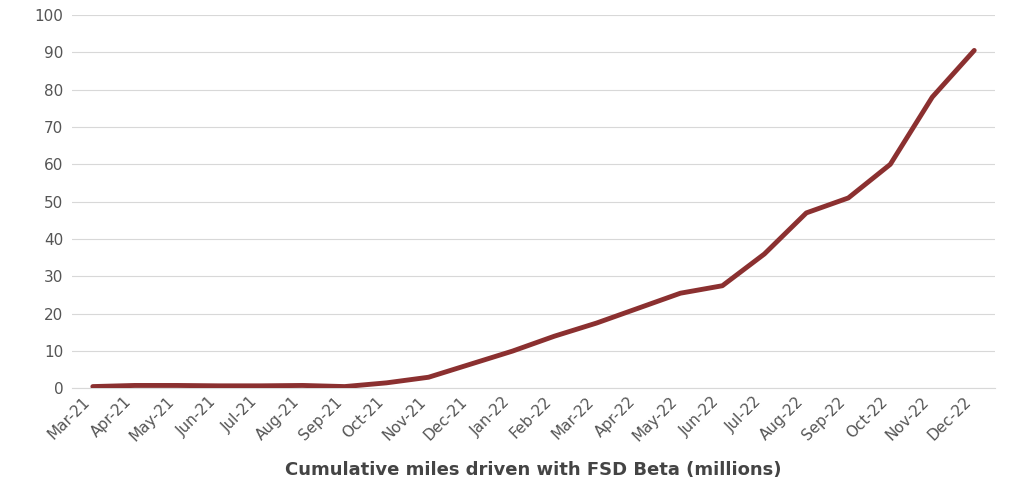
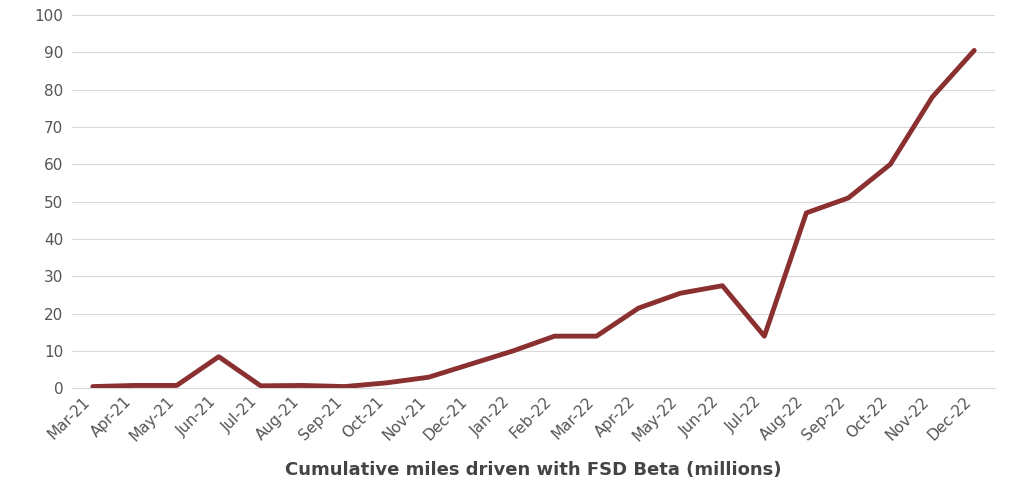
Jun-21: 0.7 -> 8.5
Mar-22: 17.5 -> 14.0
Jul-22: 36.0 -> 14.0
